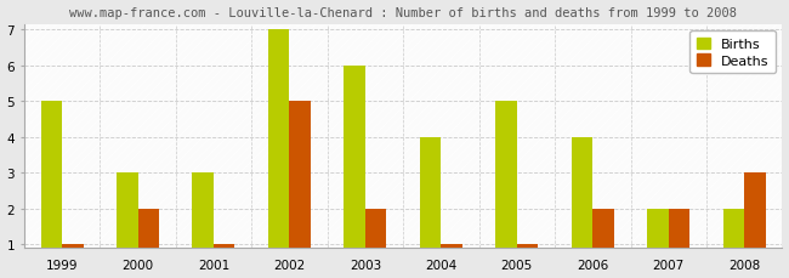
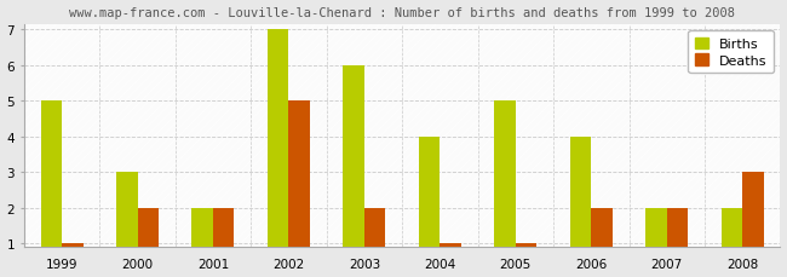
Births/2001: 3 -> 2
Deaths/2001: 1 -> 2
